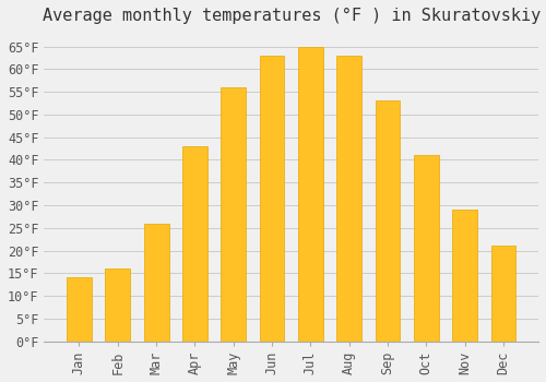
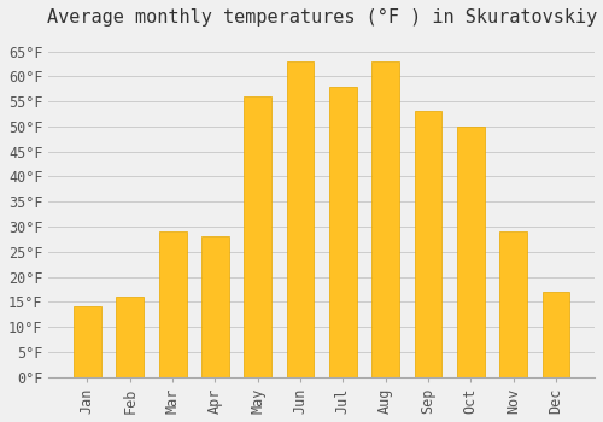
Mar: 26°F -> 29°F
Apr: 43°F -> 28°F
Jul: 65°F -> 58°F
Oct: 41°F -> 50°F
Dec: 21°F -> 17°F
